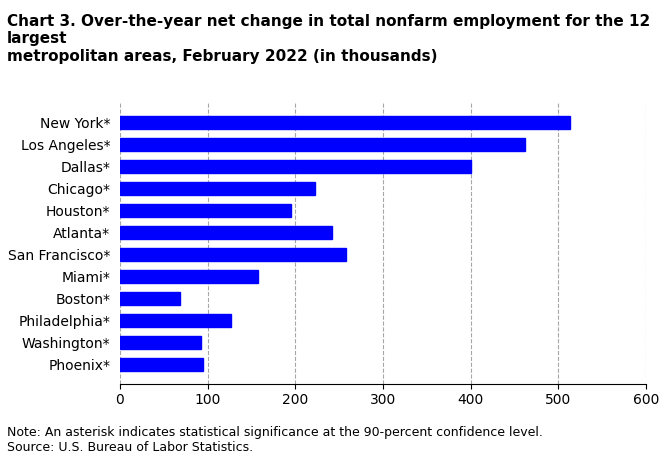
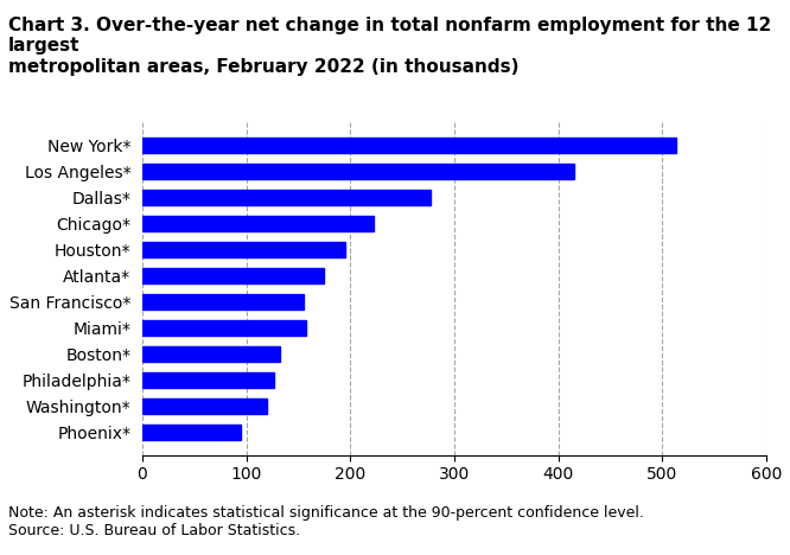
Los Angeles*: 462 -> 415
Dallas*: 400 -> 277
Atlanta*: 242 -> 175
San Francisco*: 258 -> 155
Boston*: 68 -> 132
Washington*: 92 -> 120
